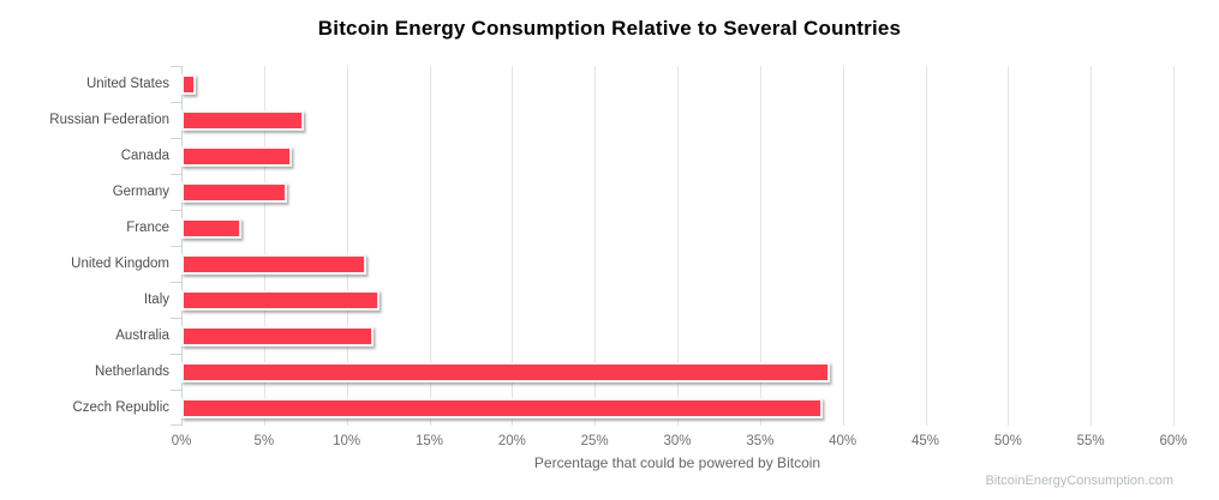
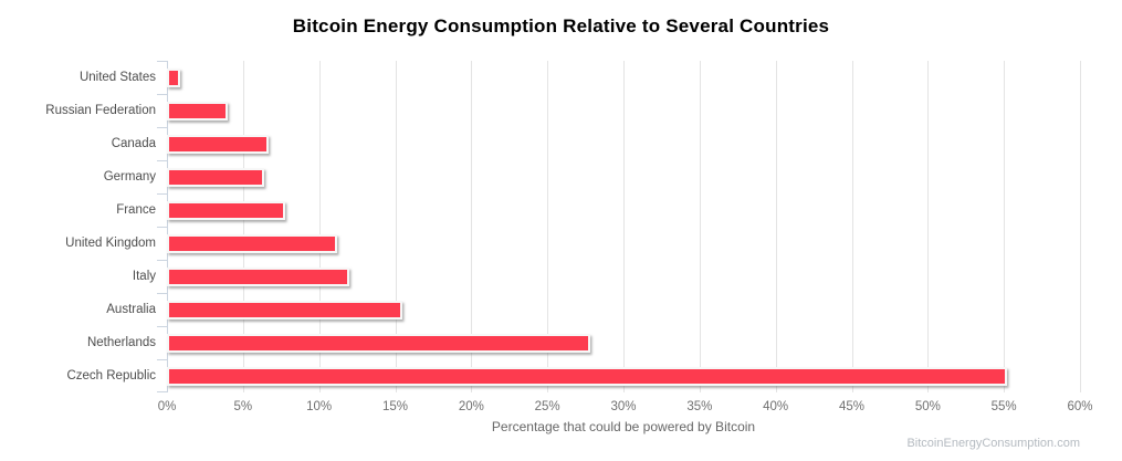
Russian Federation: 7.4% -> 4.0%
France: 3.6% -> 7.8%
Australia: 11.6% -> 15.5%
Netherlands: 39.2% -> 27.8%
Czech Republic: 38.8% -> 55.2%
